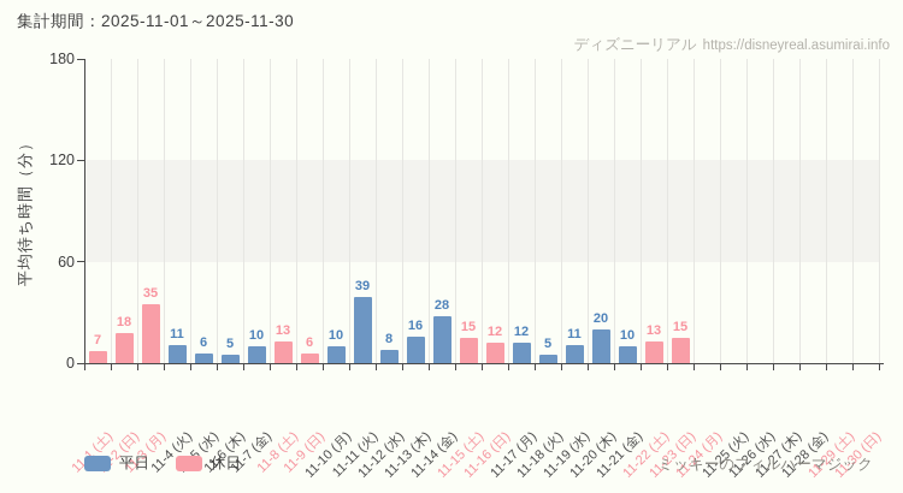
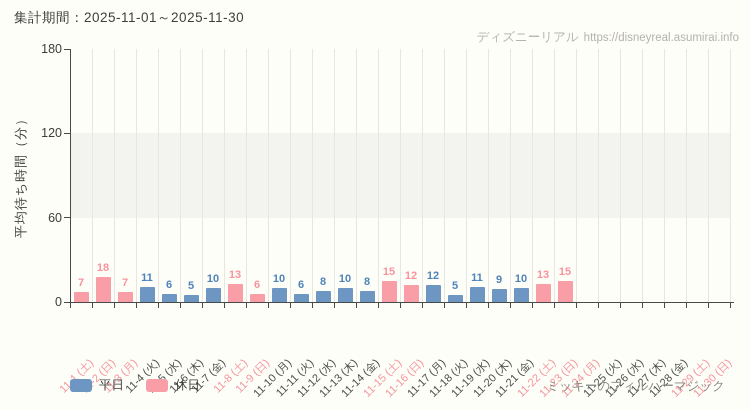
11-3 (月): 35 -> 7
11-11 (火): 39 -> 6
11-13 (木): 16 -> 10
11-14 (金): 28 -> 8
11-20 (木): 20 -> 9
